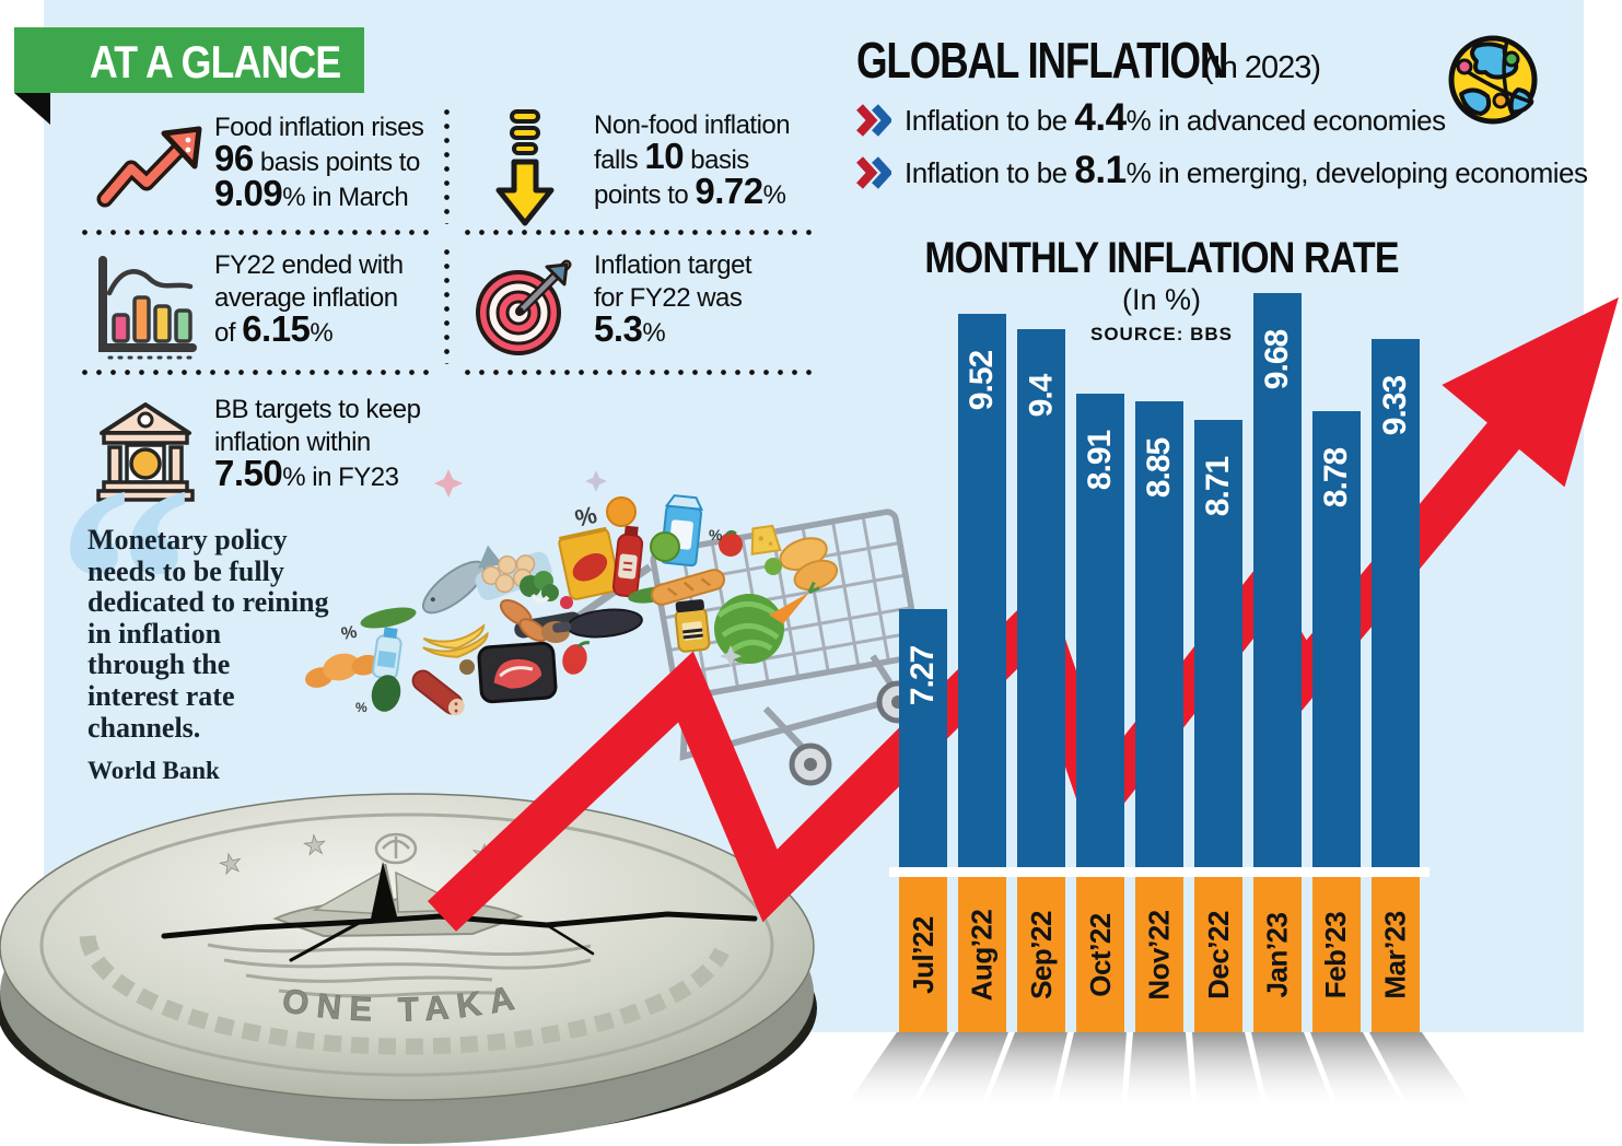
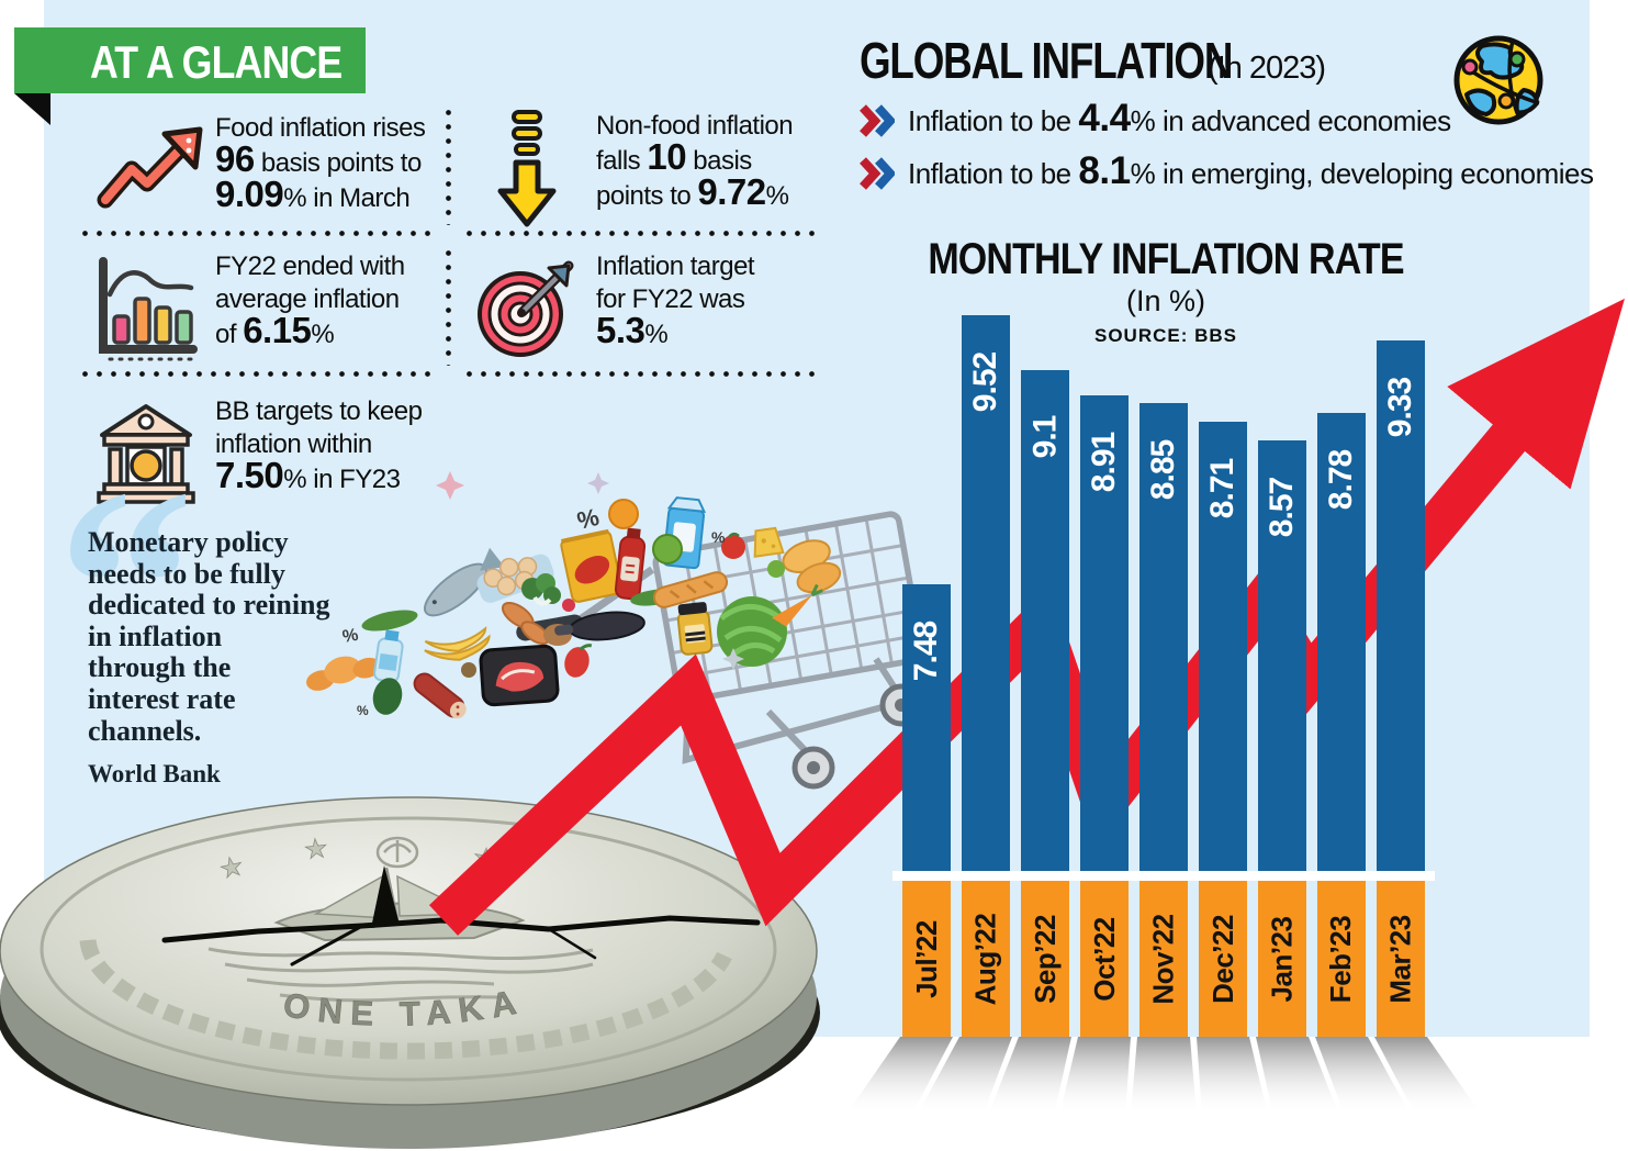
Jul’22: 7.27 -> 7.48
Sep’22: 9.4 -> 9.1
Jan’23: 9.68 -> 8.57
